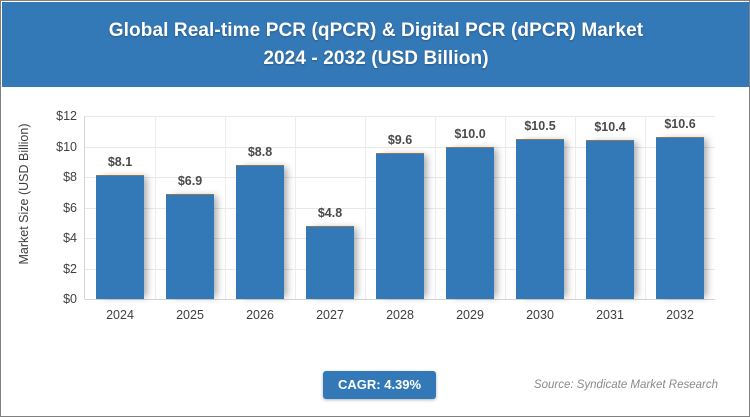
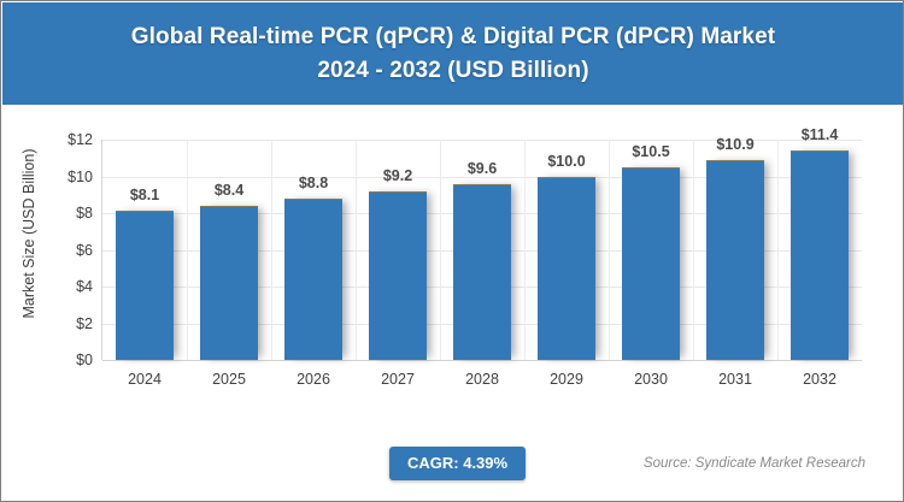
2025: $6.9 -> $8.4
2027: $4.8 -> $9.2
2031: $10.4 -> $10.9
2032: $10.6 -> $11.4
